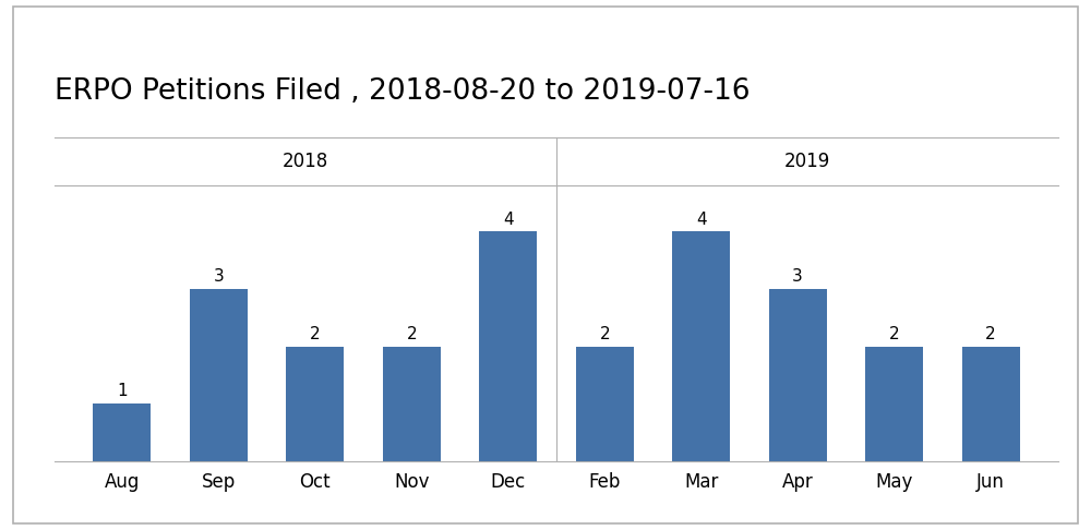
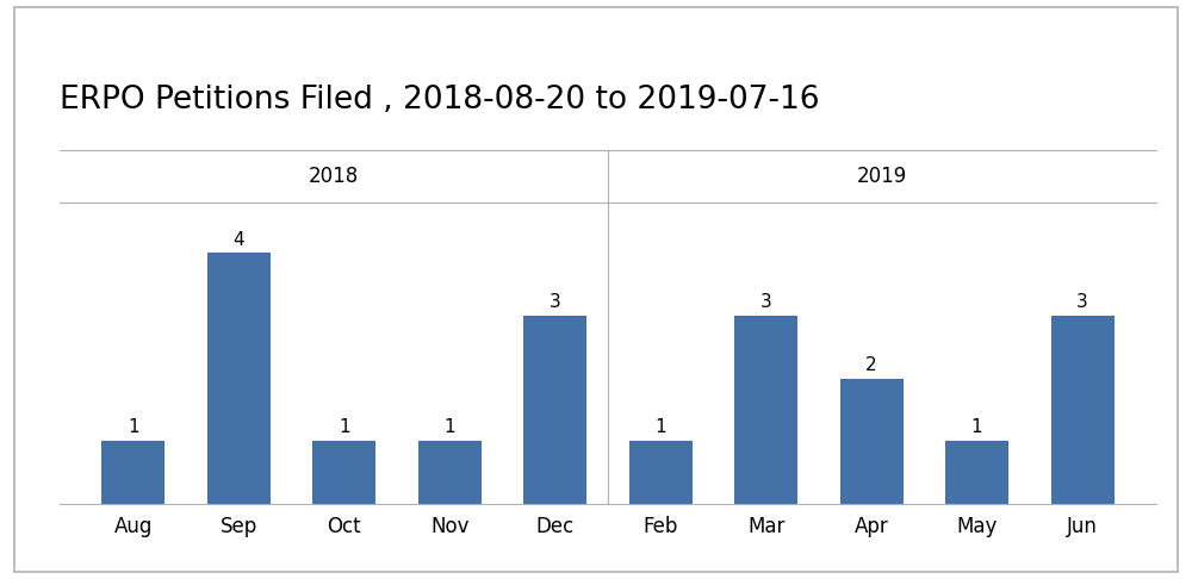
Sep: 3 -> 4
Oct: 2 -> 1
Nov: 2 -> 1
Dec: 4 -> 3
Feb: 2 -> 1
Mar: 4 -> 3
Apr: 3 -> 2
May: 2 -> 1
Jun: 2 -> 3
